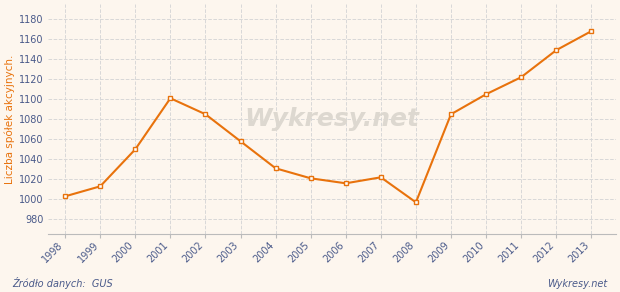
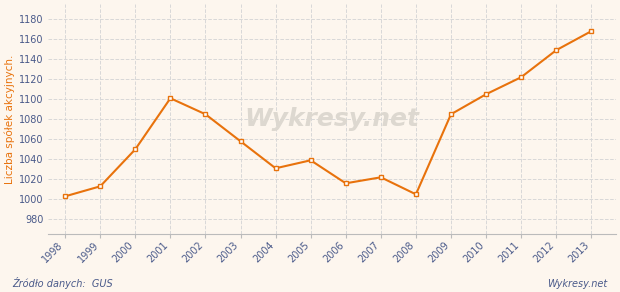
2005: 1021 -> 1039
2008: 997 -> 1005
